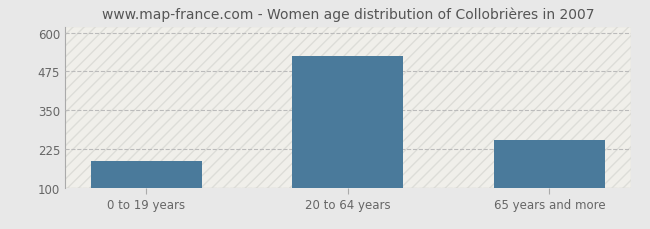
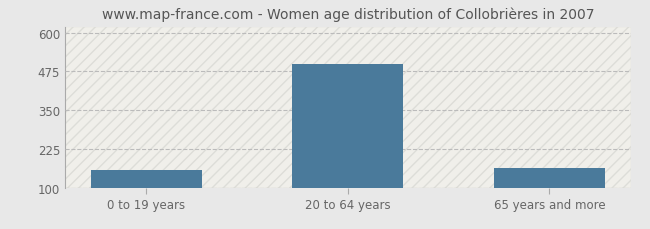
0 to 19 years: 185 -> 157
20 to 64 years: 525 -> 500
65 years and more: 255 -> 162
